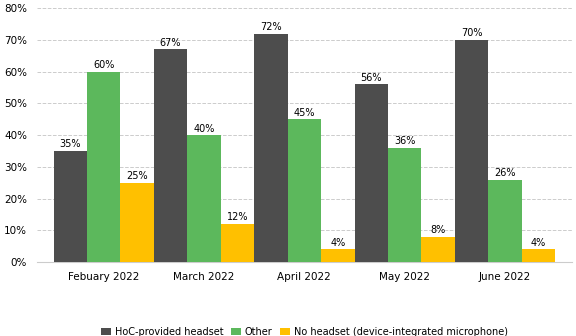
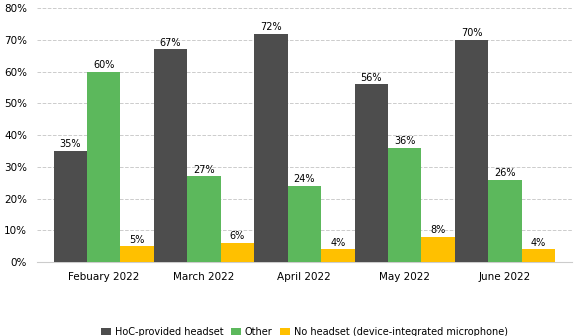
No headset (device-integrated microphone)/Febuary 2022: 25% -> 5%
Other/March 2022: 40% -> 27%
No headset (device-integrated microphone)/March 2022: 12% -> 6%
Other/April 2022: 45% -> 24%
